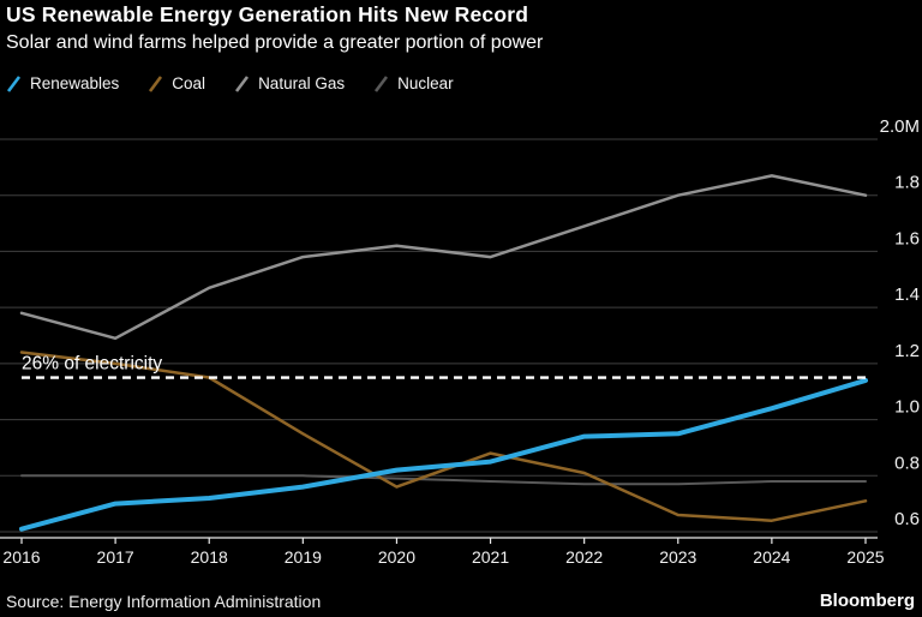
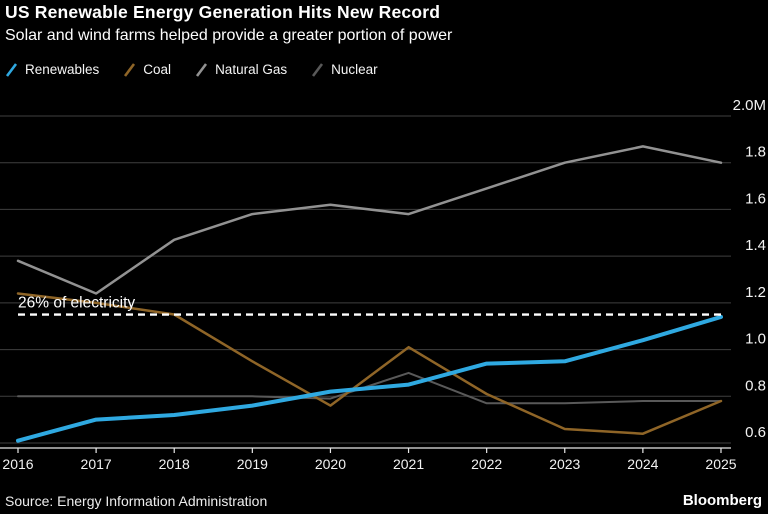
Natural Gas/2017: 1.29M -> 1.24M
Coal/2021: 0.88M -> 1.01M
Nuclear/2021: 0.78M -> 0.90M
Coal/2025: 0.71M -> 0.78M
